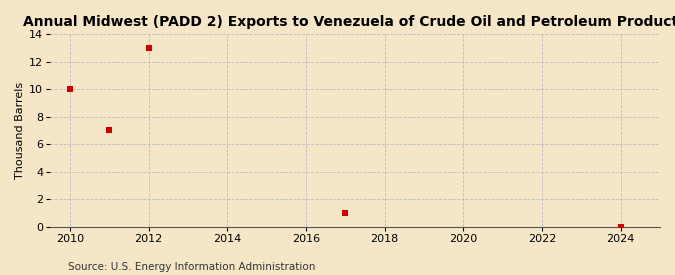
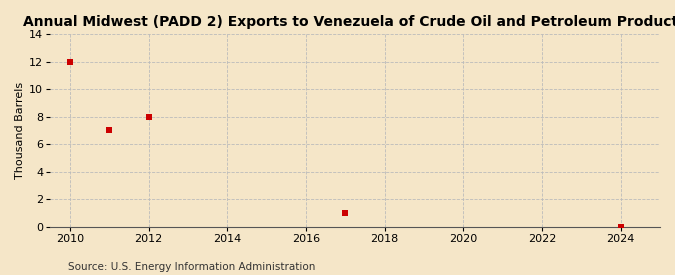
2010: 10 -> 12
2012: 13 -> 8
